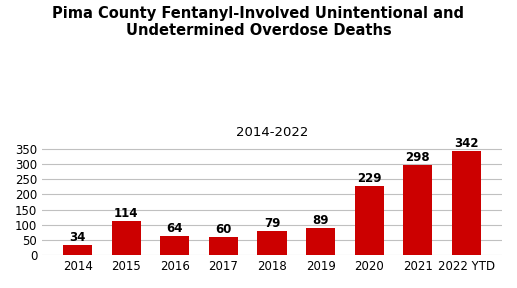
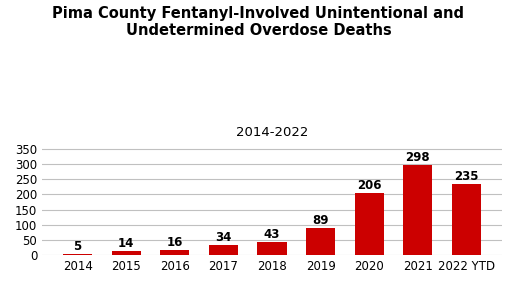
2014: 34 -> 5
2015: 114 -> 14
2016: 64 -> 16
2017: 60 -> 34
2018: 79 -> 43
2020: 229 -> 206
2022 YTD: 342 -> 235
